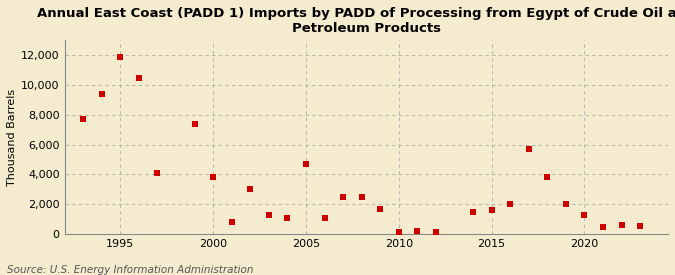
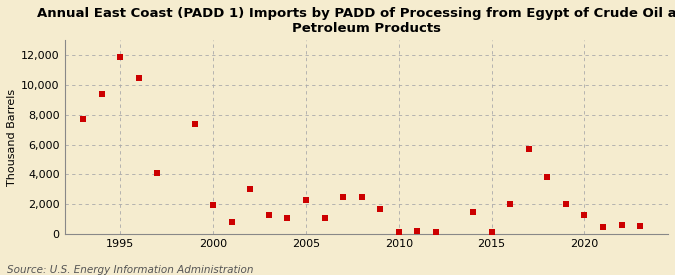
2000: 3,800 -> 2,000
2005: 4,700 -> 2,200
2015: 1,600 -> 100
